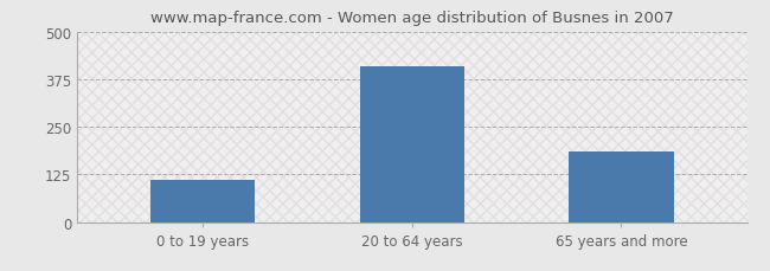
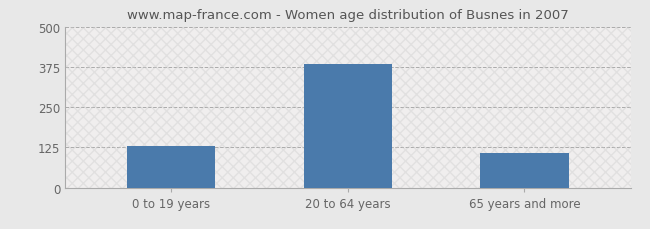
0 to 19 years: 110 -> 128
20 to 64 years: 410 -> 383
65 years and more: 185 -> 108
